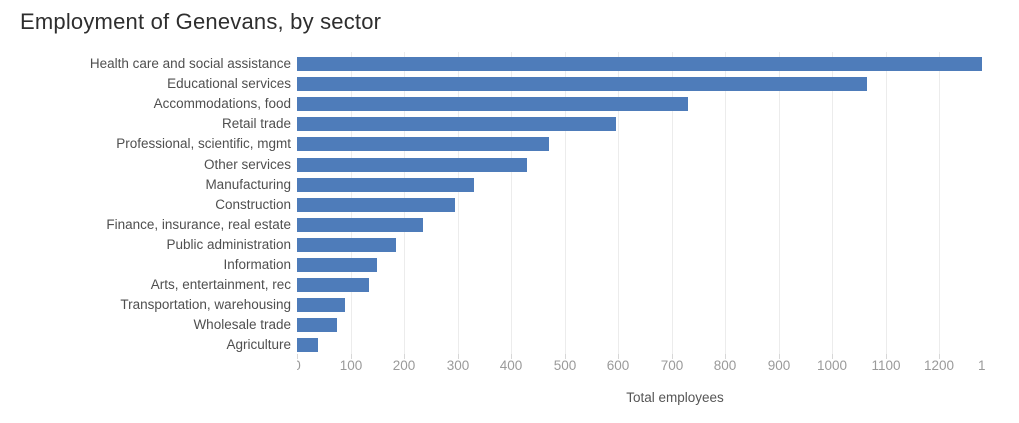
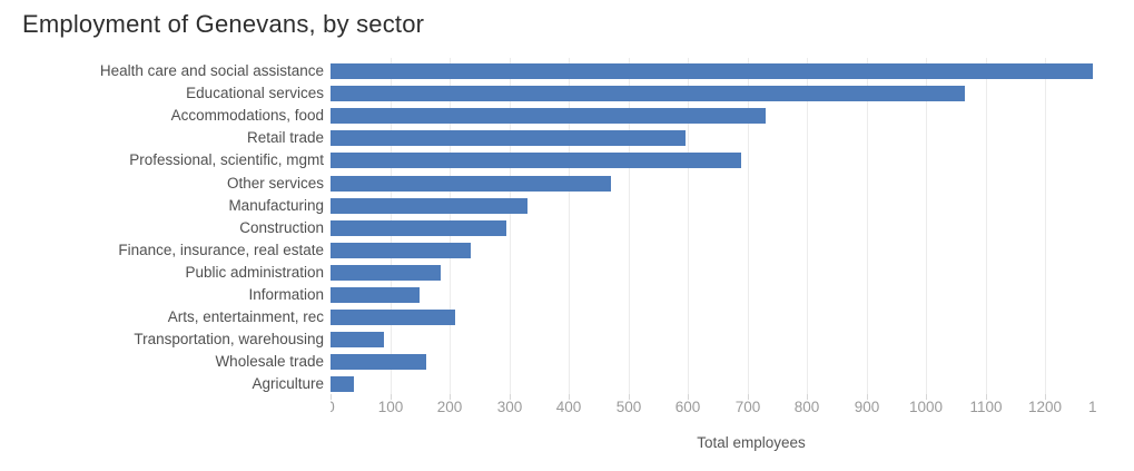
Professional, scientific, mgmt: 470 -> 690
Other services: 430 -> 470
Arts, entertainment, rec: 140 -> 210
Wholesale trade: 80 -> 160
